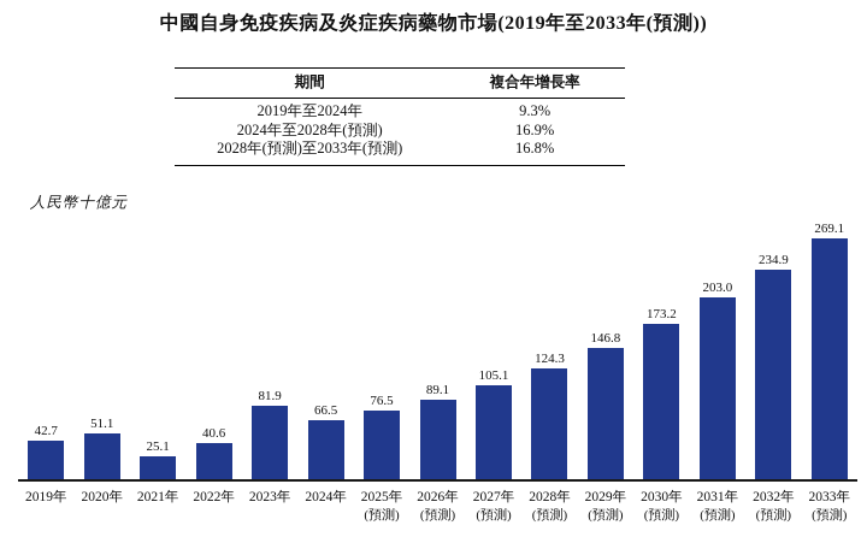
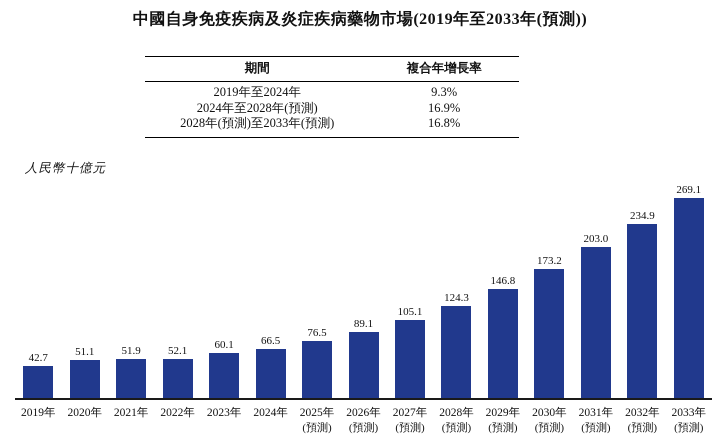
2021年: 25.1 -> 51.9
2022年: 40.6 -> 52.1
2023年: 81.9 -> 60.1
